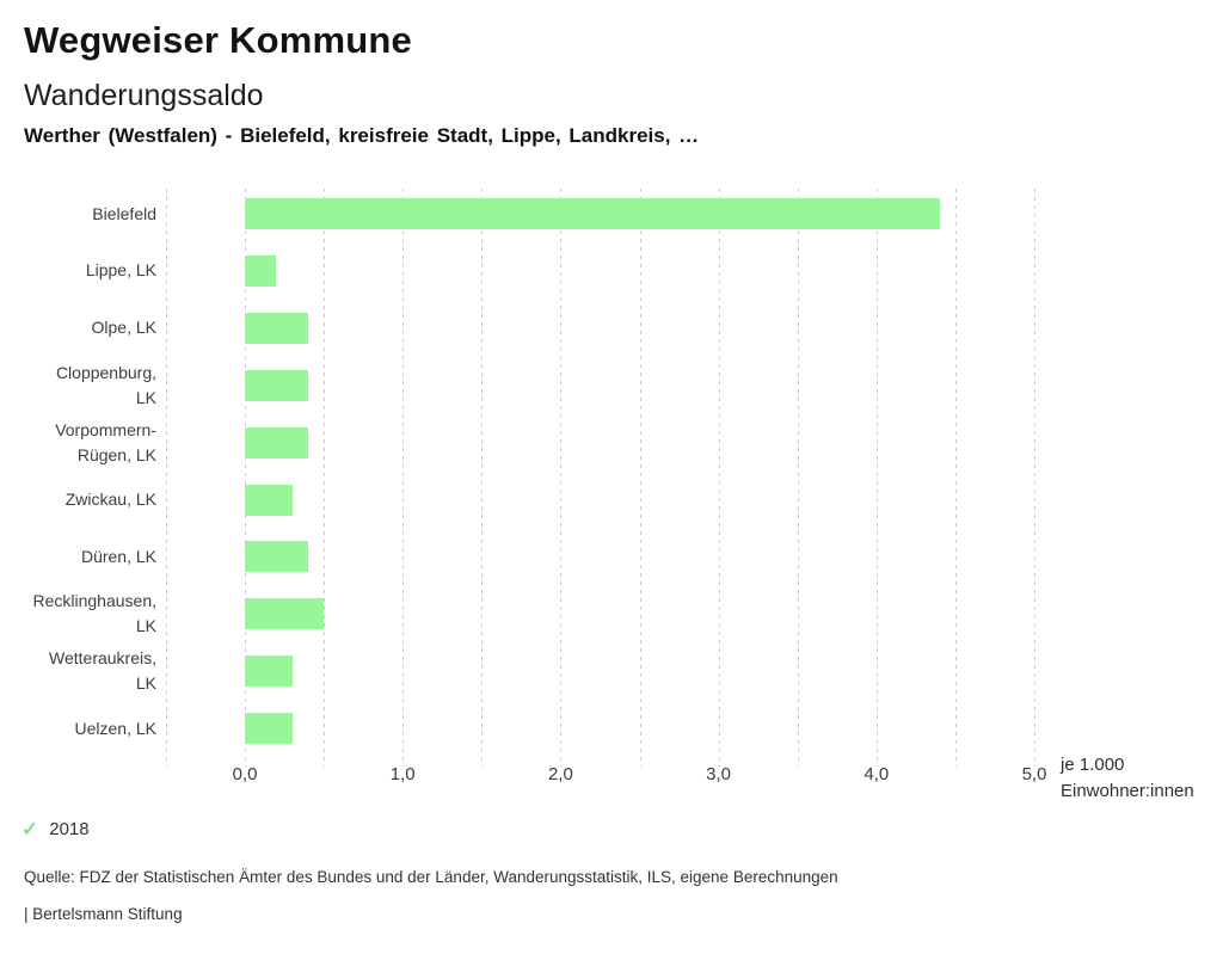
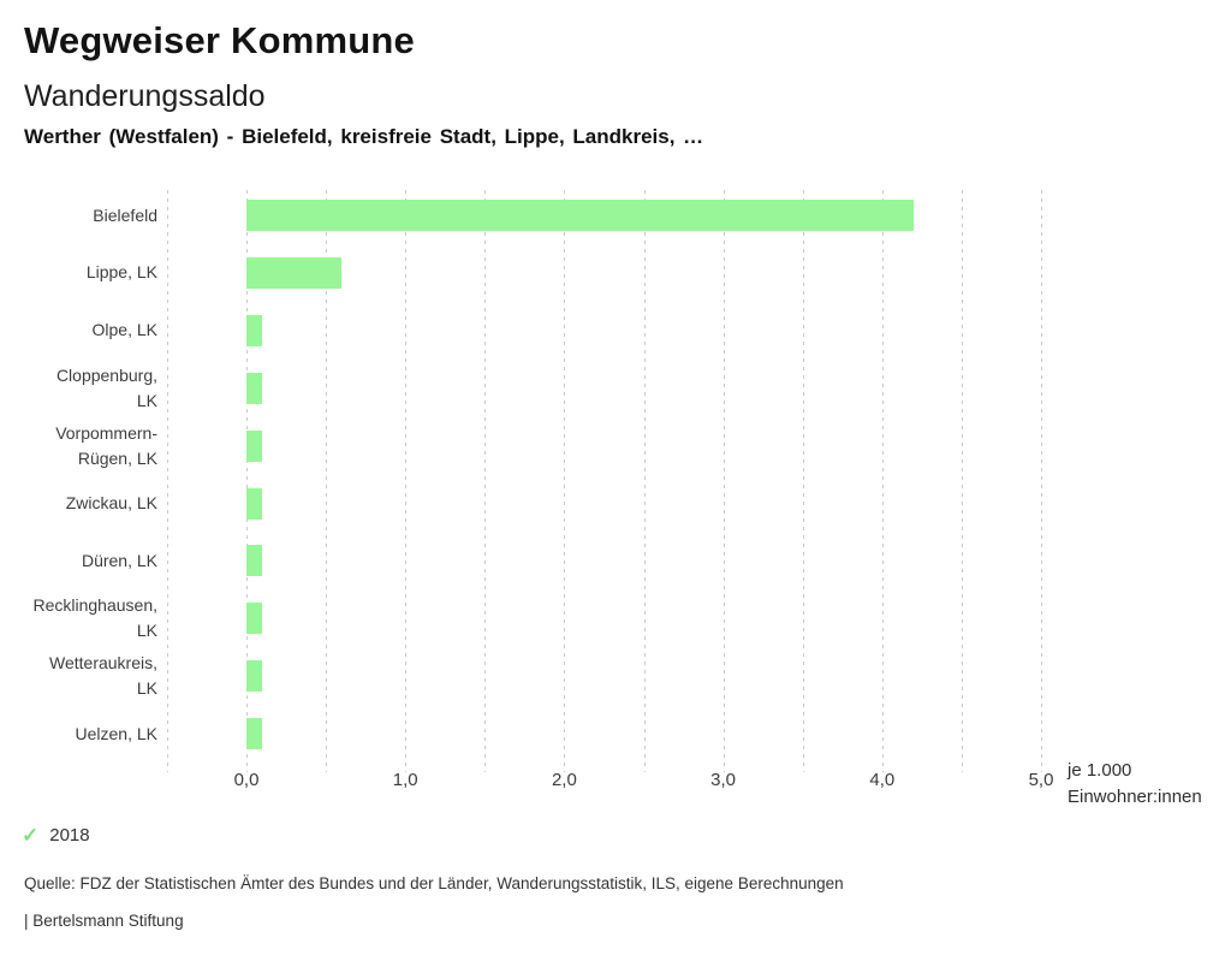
Bielefeld: 4,4 -> 4,2
Lippe, LK: 0,2 -> 0,6
Olpe, LK: 0,4 -> 0,1
Cloppenburg, LK: 0,4 -> 0,1
Vorpommern-Rügen, LK: 0,4 -> 0,1
Zwickau, LK: 0,3 -> 0,1
Düren, LK: 0,4 -> 0,1
Recklinghausen, LK: 0,5 -> 0,1
Wetteraukreis, LK: 0,3 -> 0,1
Uelzen, LK: 0,3 -> 0,1
